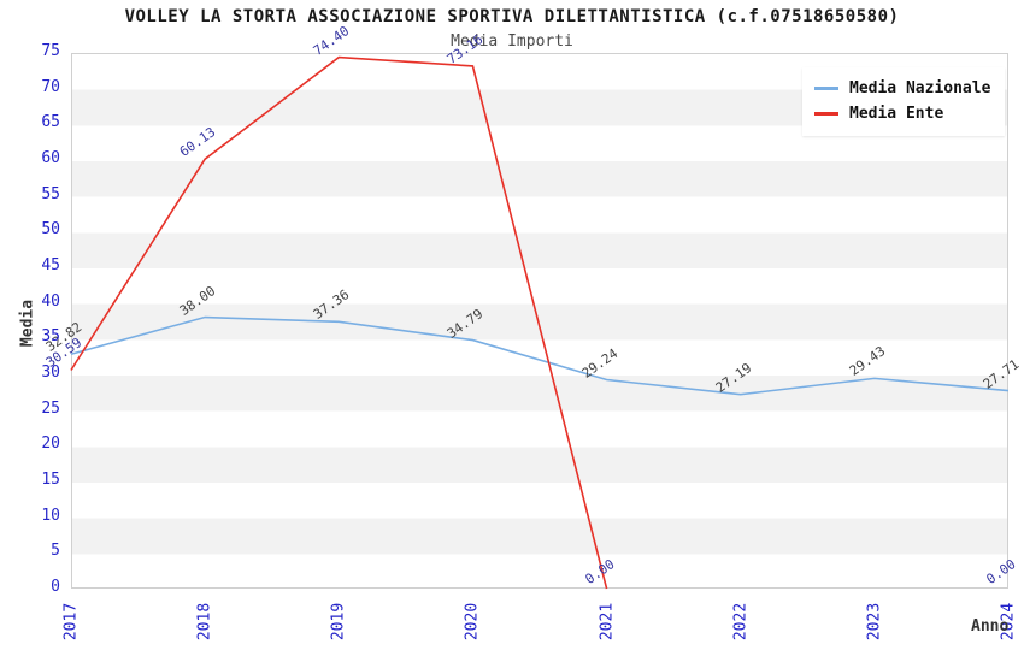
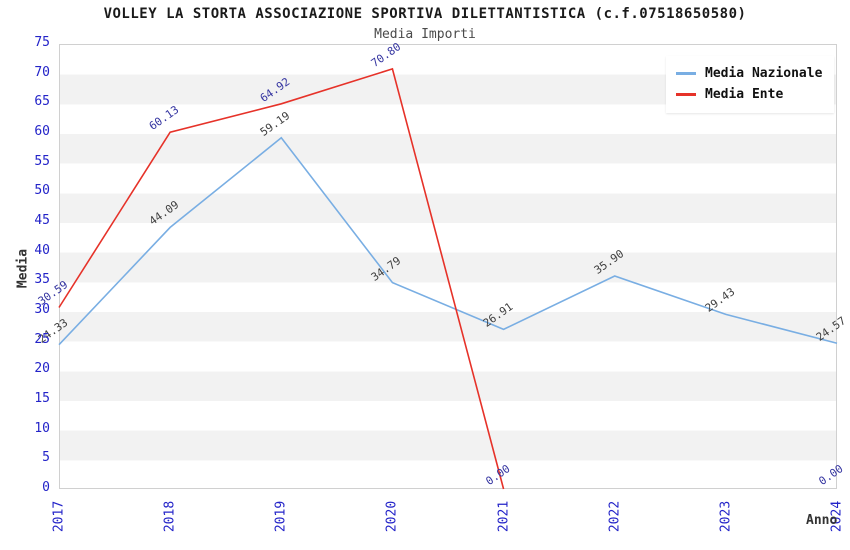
Media Nazionale/2017: 32.82 -> 24.33
Media Nazionale/2018: 38.00 -> 44.09
Media Nazionale/2019: 37.36 -> 59.19
Media Ente/2019: 74.40 -> 64.92
Media Ente/2020: 73.16 -> 70.80
Media Nazionale/2021: 29.24 -> 26.91
Media Nazionale/2022: 27.19 -> 35.90
Media Nazionale/2024: 27.71 -> 24.57
